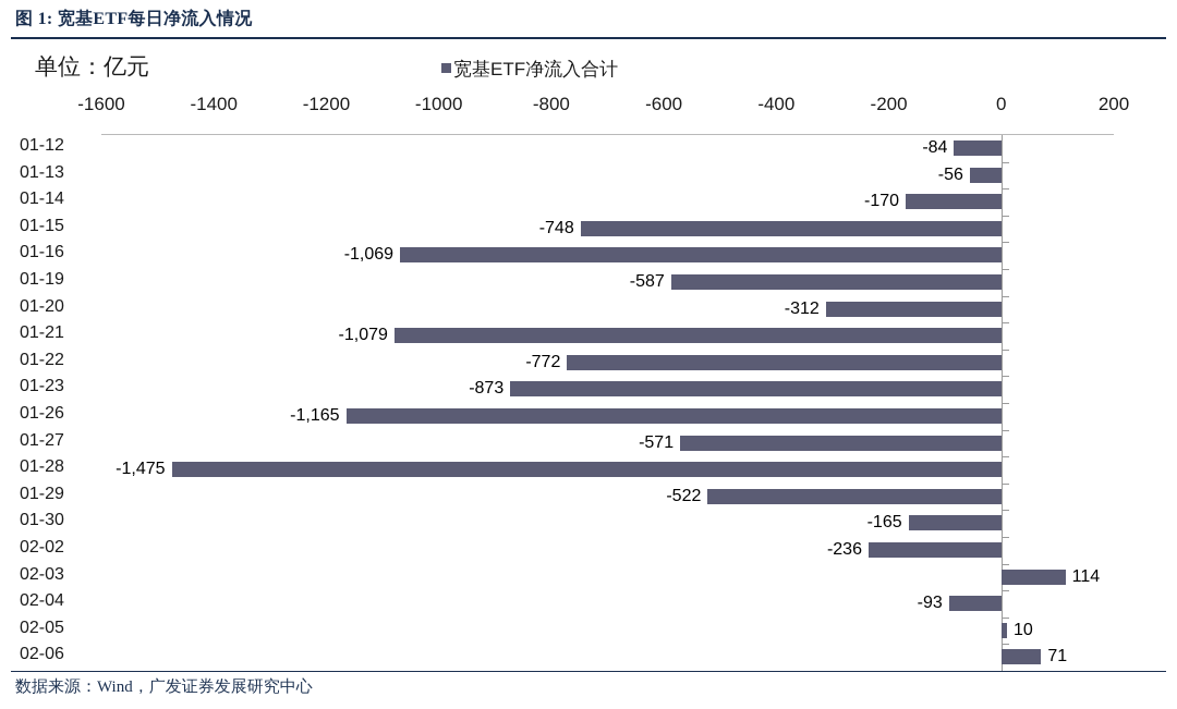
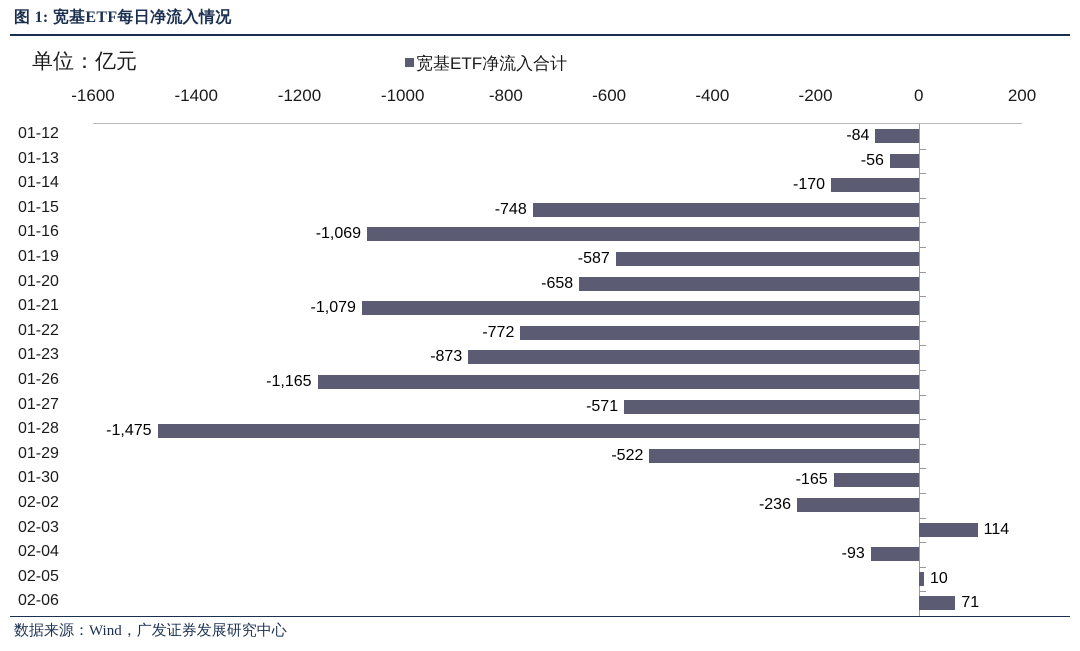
01-20: -312 -> -658
